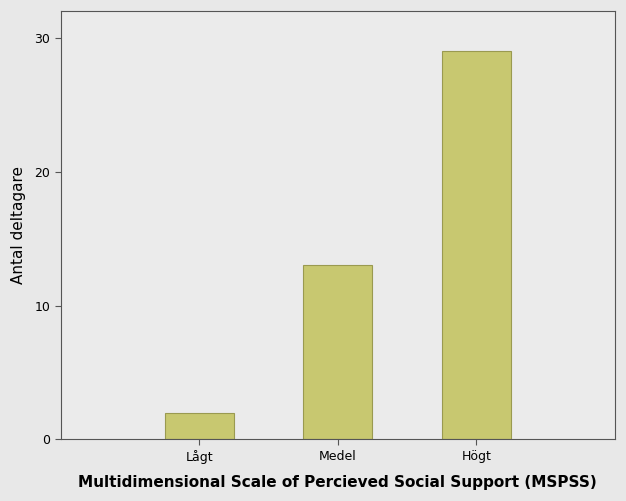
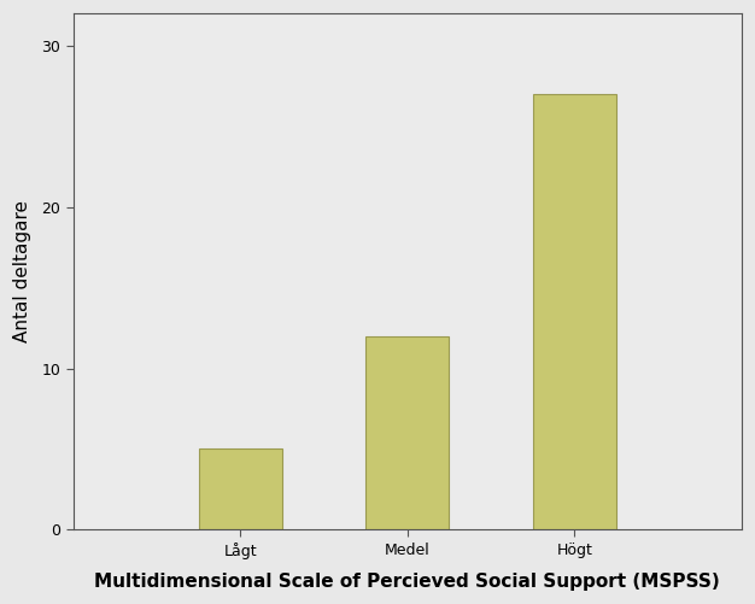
Lågt: 2 -> 5
Medel: 13 -> 12
Högt: 29 -> 27
